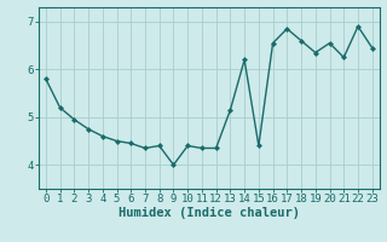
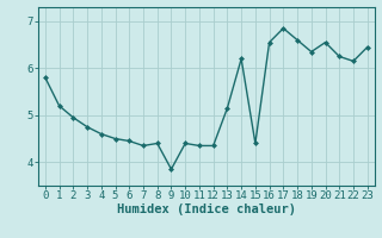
9: 4.00 -> 3.85
22: 6.90 -> 6.15
